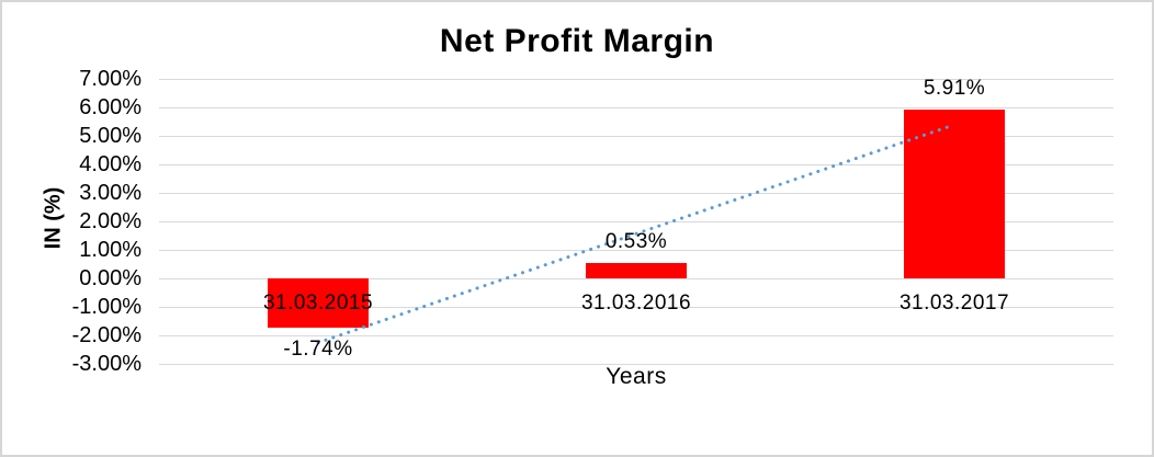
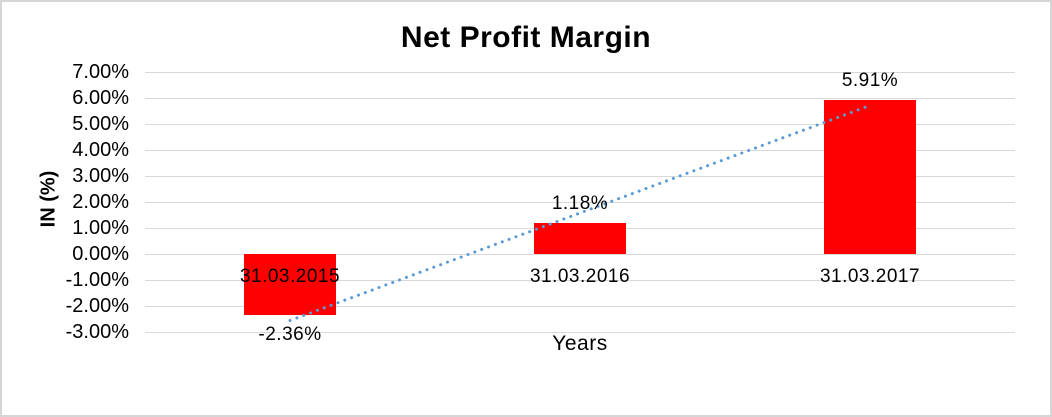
31.03.2015: -1.74% -> -2.36%
31.03.2016: 0.53% -> 1.18%
